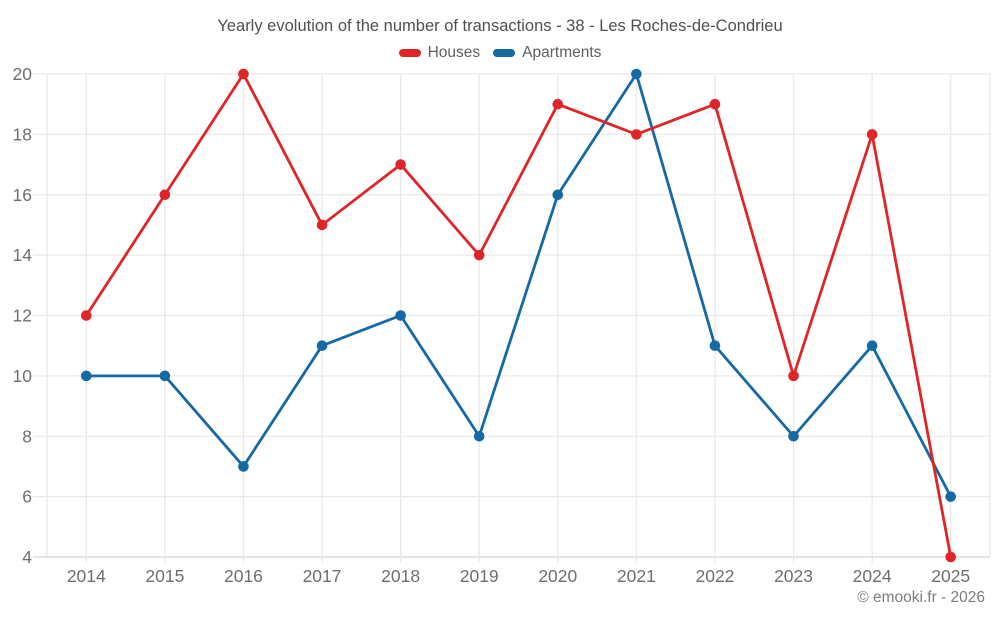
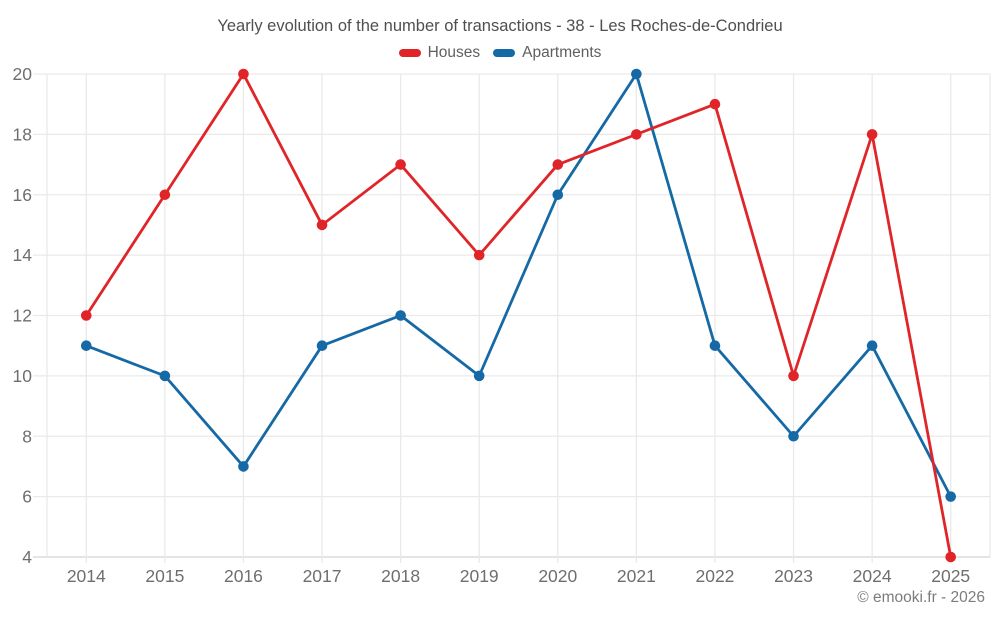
Apartments/2014: 10 -> 11
Apartments/2019: 8 -> 10
Houses/2020: 19 -> 17
